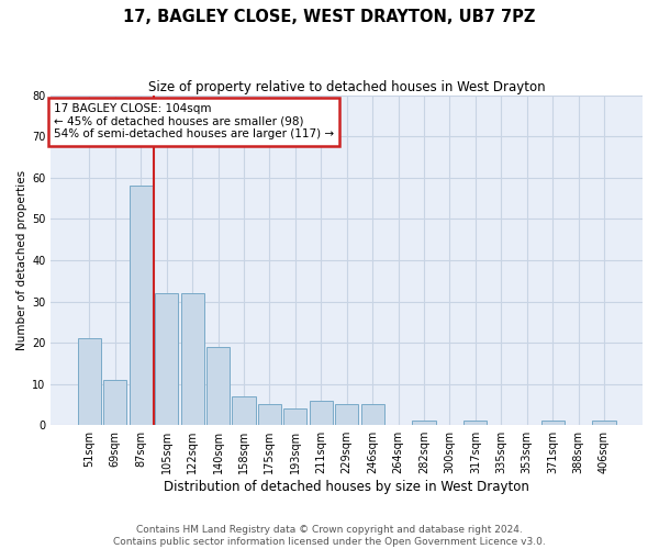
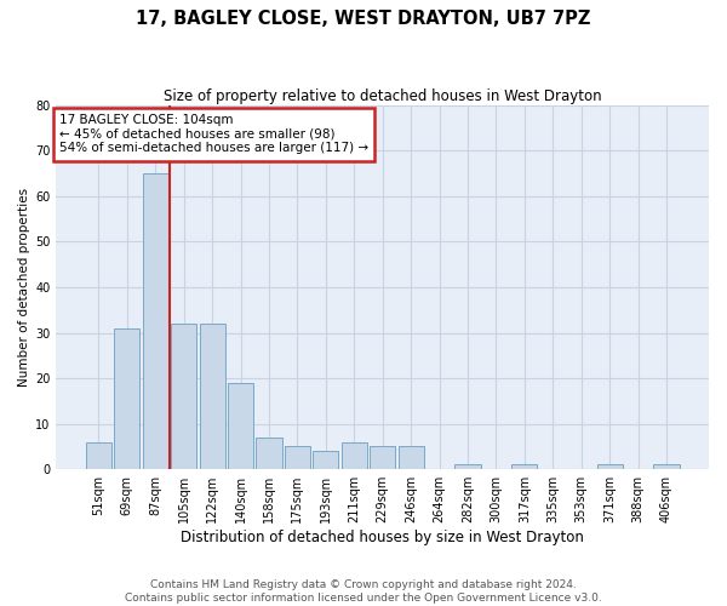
51sqm: 21 -> 6
69sqm: 11 -> 31
87sqm: 58 -> 65
